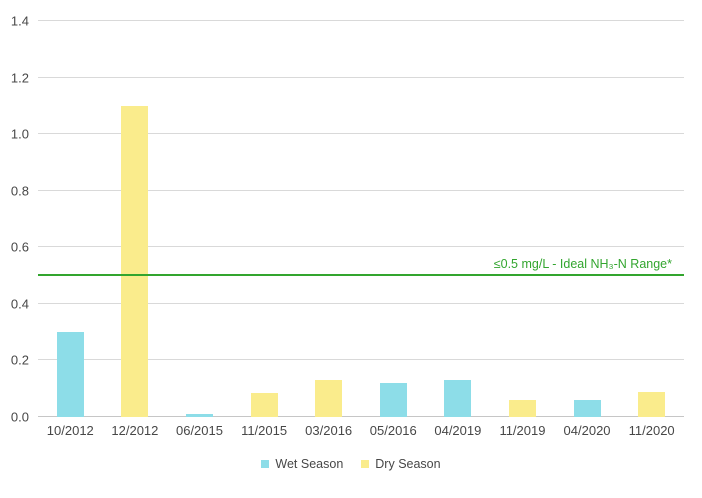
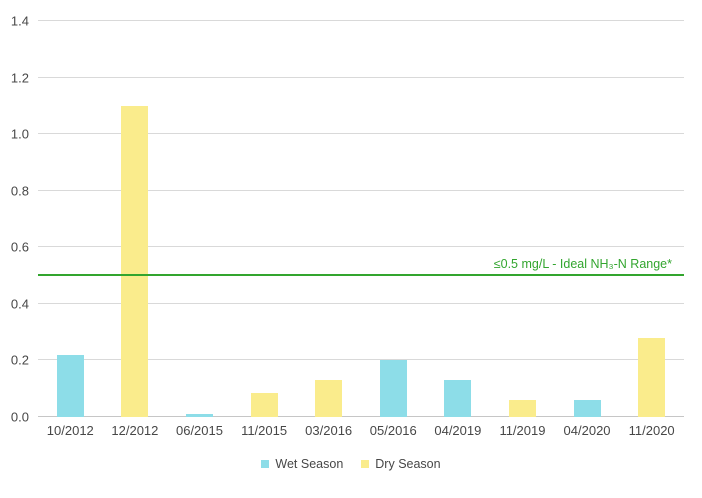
Wet Season/10/2012: 0.30 -> 0.22
Wet Season/05/2016: 0.12 -> 0.20
Dry Season/11/2020: 0.09 -> 0.28
